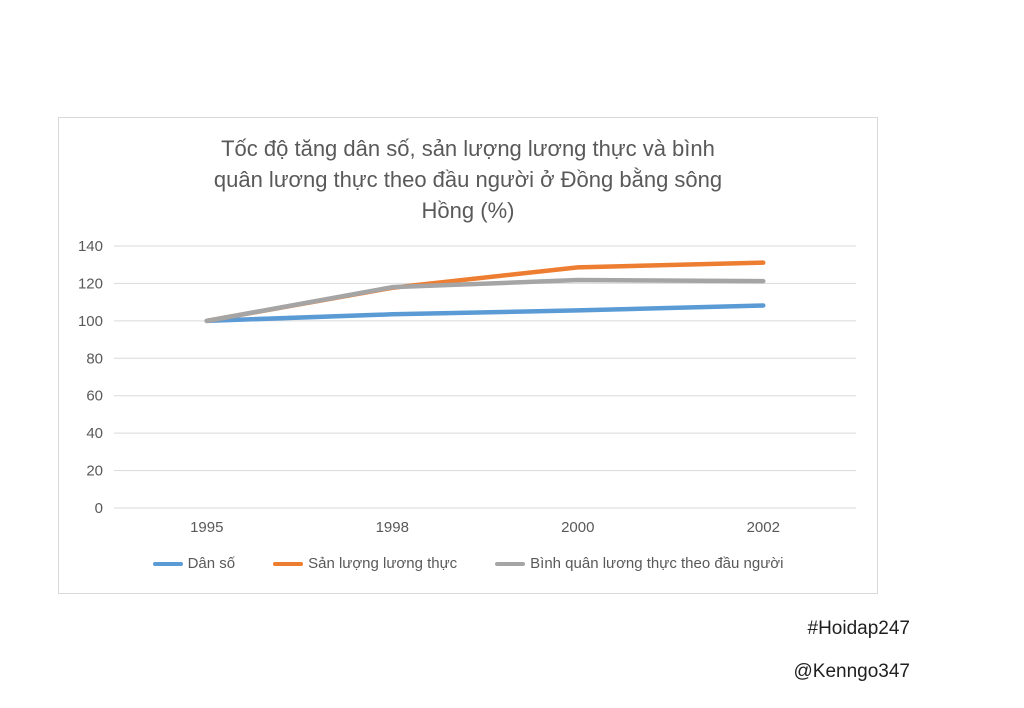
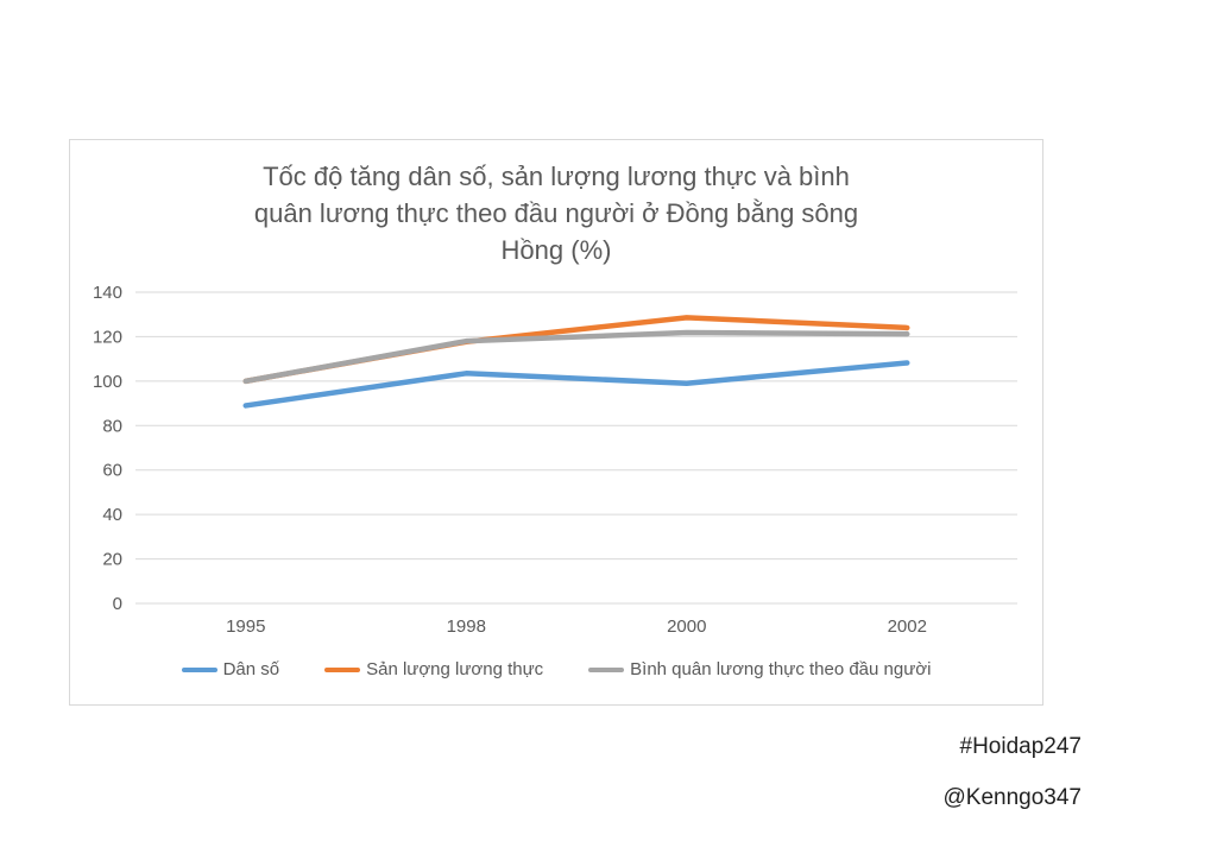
Dân số/1995: 100 -> 89
Dân số/2000: 106 -> 99
Sản lượng lương thực/2002: 131 -> 124
